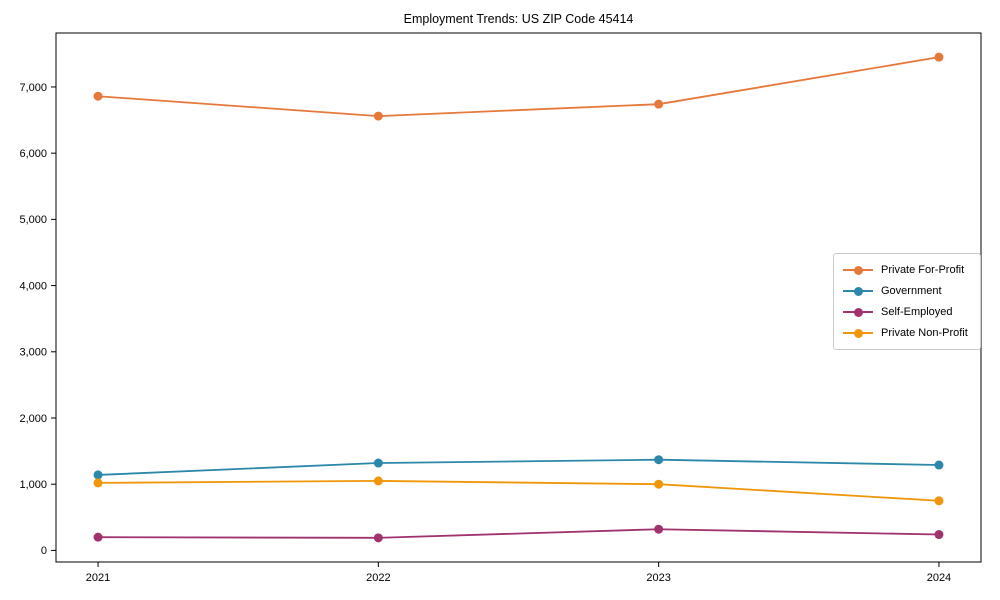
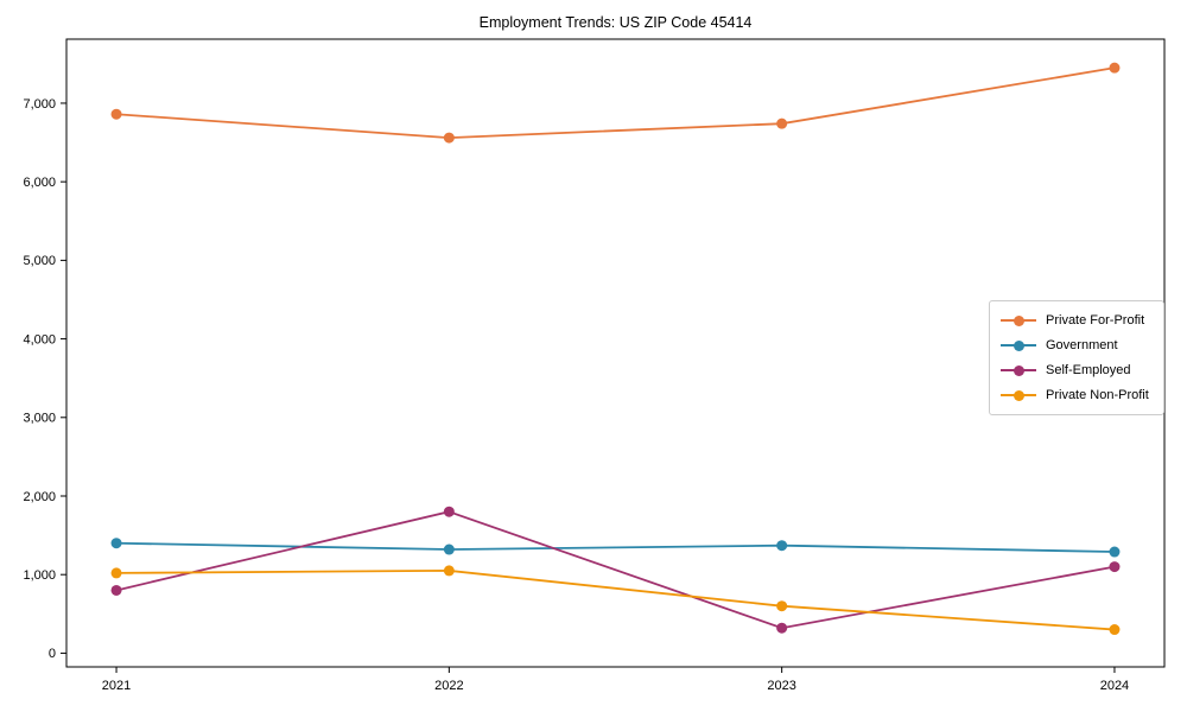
Government/2021: 1100 -> 1400
Self-Employed/2021: 200 -> 800
Self-Employed/2022: 200 -> 1800
Private Non-Profit/2023: 1000 -> 600
Self-Employed/2024: 200 -> 1100
Private Non-Profit/2024: 800 -> 300
